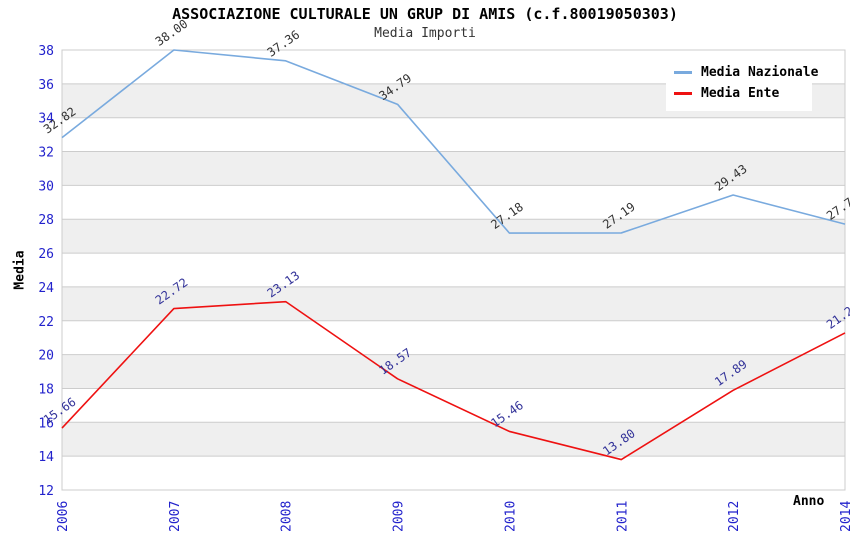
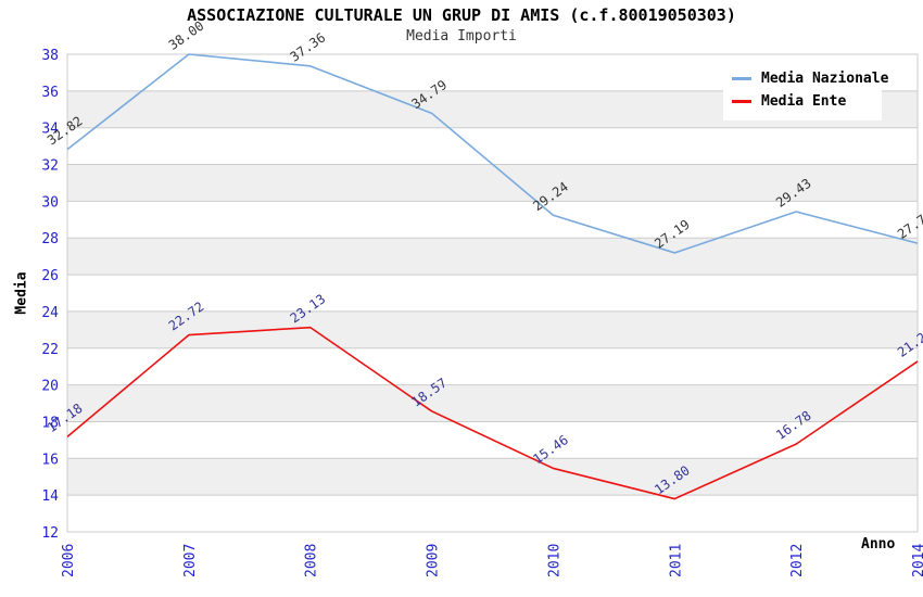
Media Ente/2006: 15.66 -> 17.18
Media Nazionale/2010: 27.18 -> 29.24
Media Ente/2012: 17.89 -> 16.78
